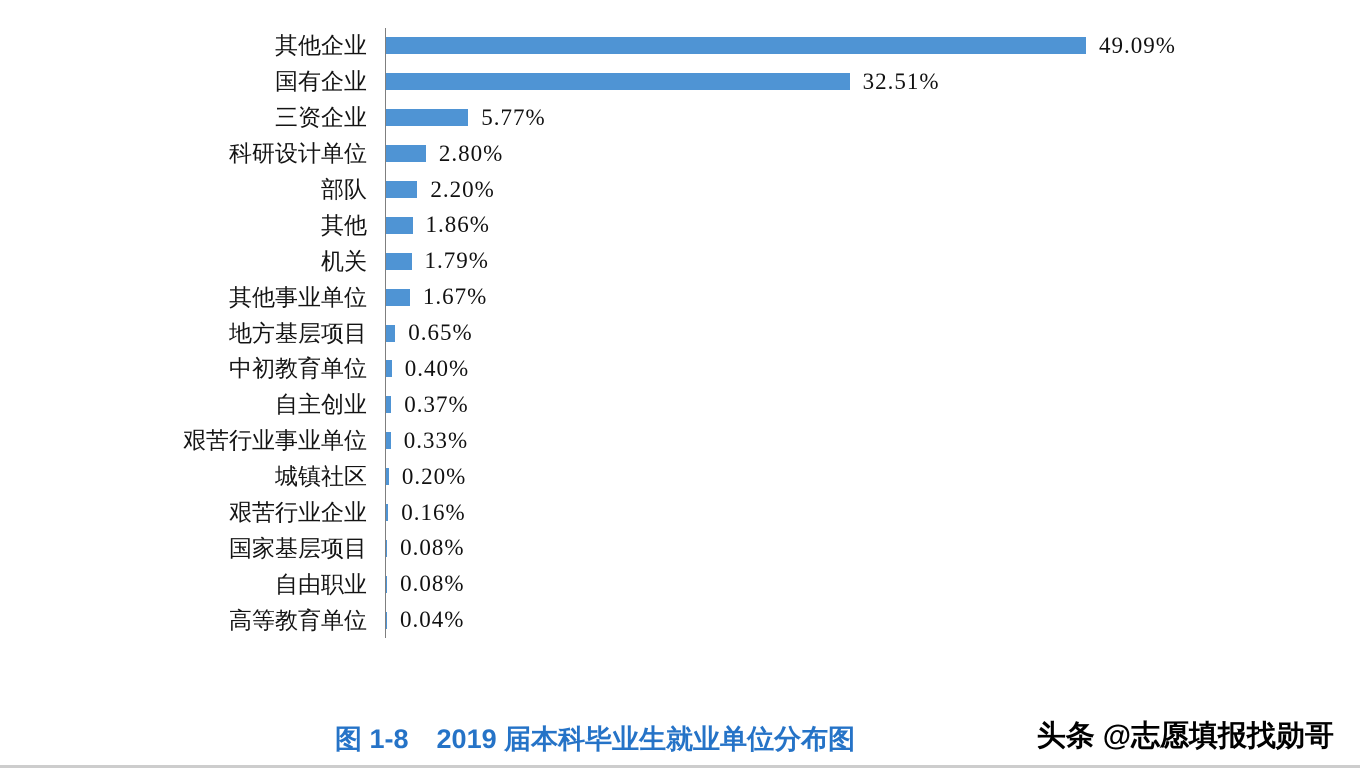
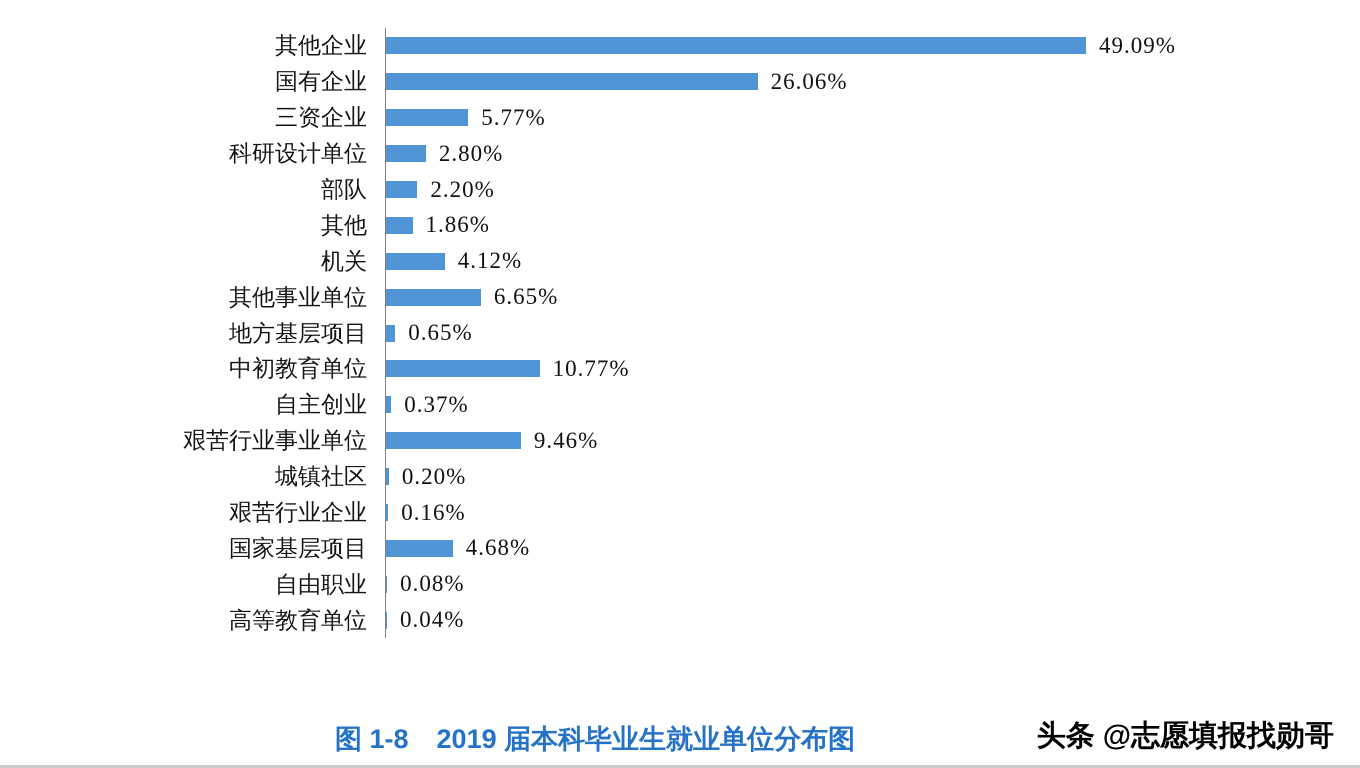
国有企业: 32.51% -> 26.06%
机关: 1.79% -> 4.12%
其他事业单位: 1.67% -> 6.65%
中初教育单位: 0.40% -> 10.77%
艰苦行业事业单位: 0.33% -> 9.46%
国家基层项目: 0.08% -> 4.68%
